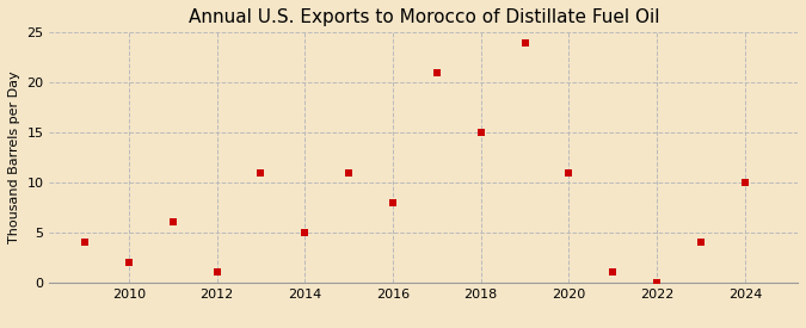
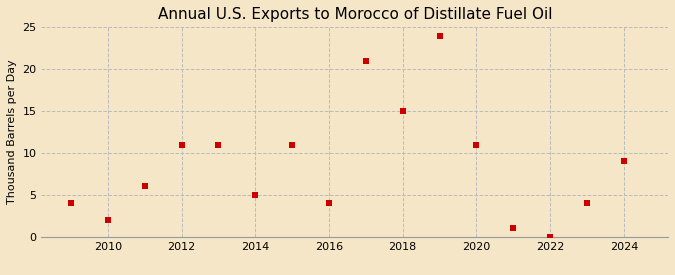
2012: 1 -> 11
2016: 8 -> 4
2024: 10 -> 9
